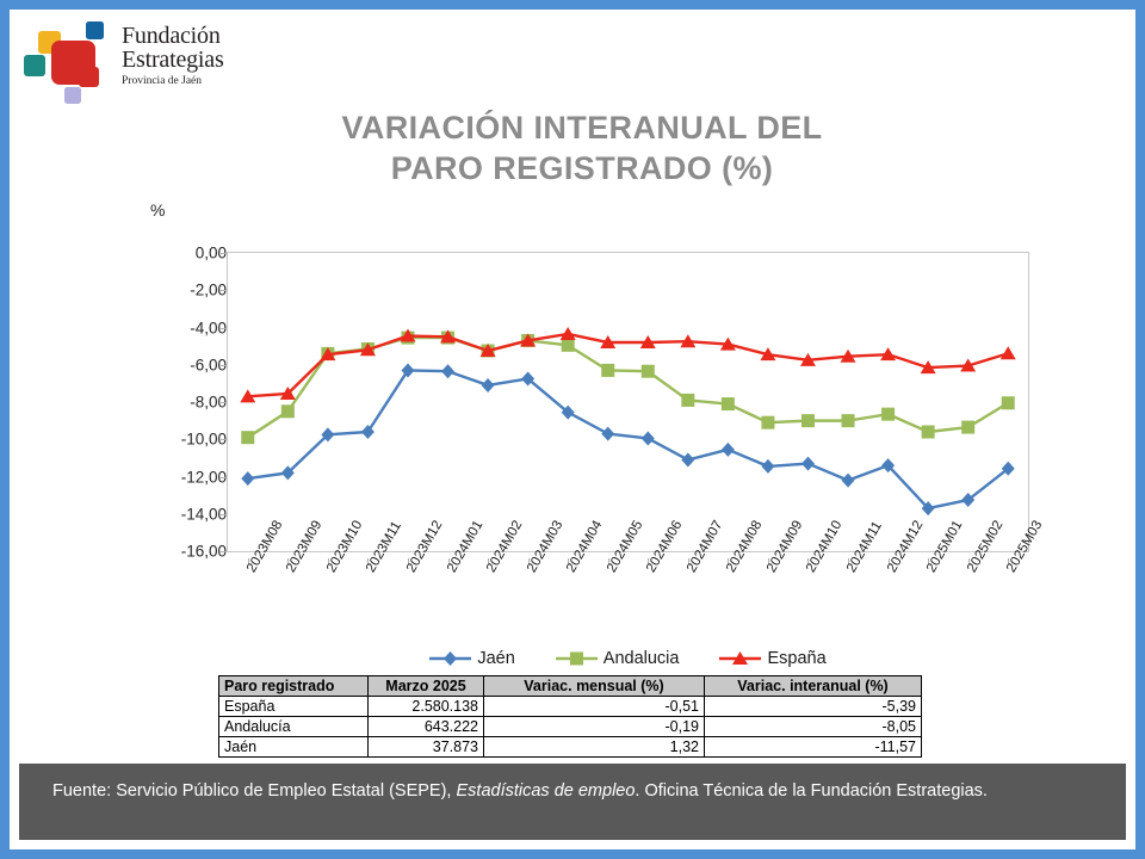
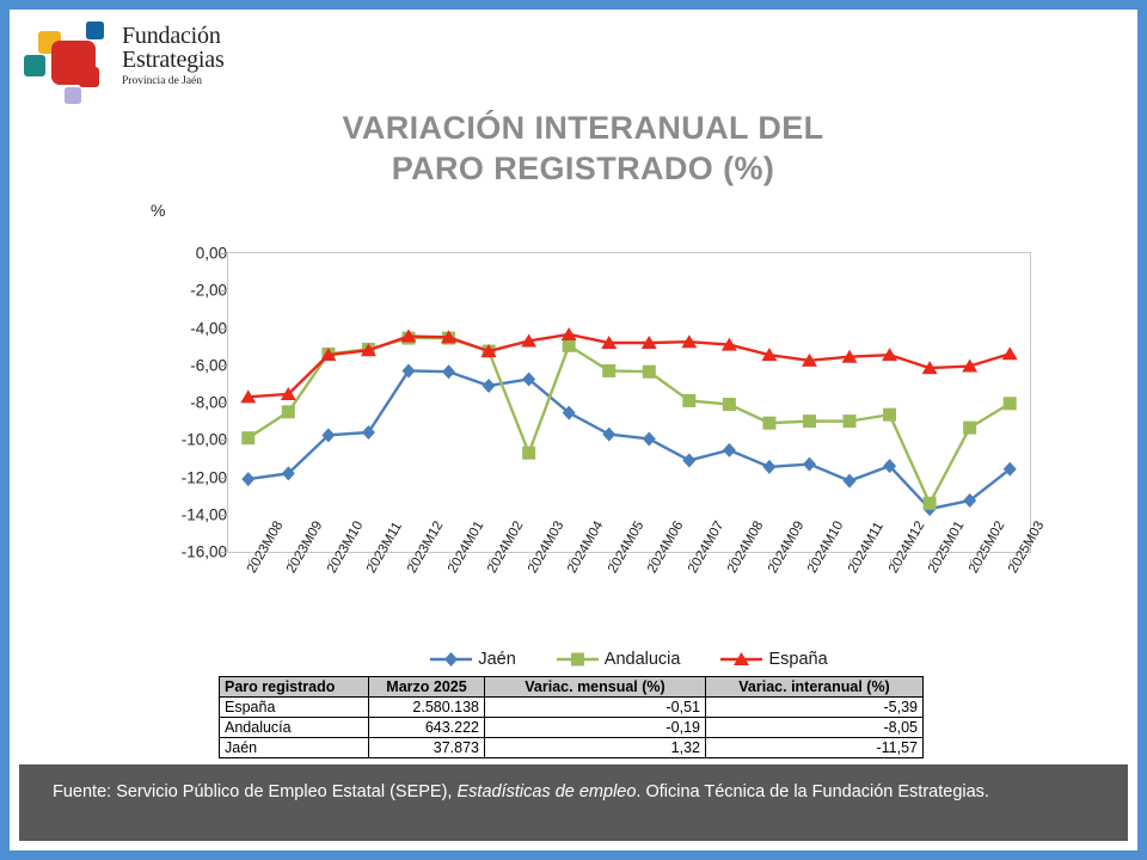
Andalucia/2024M03: -4,7 -> -10,7
Andalucia/2025M01: -9,6 -> -13,4
